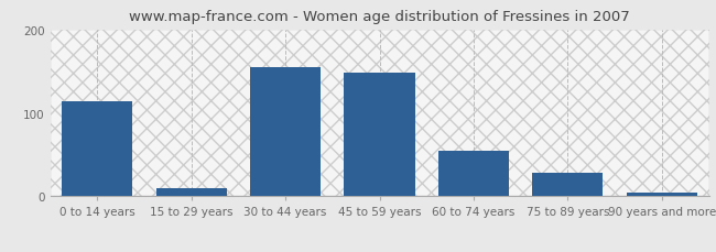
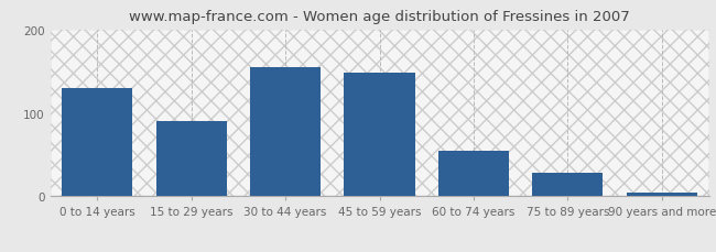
0 to 14 years: 114 -> 130
15 to 29 years: 10 -> 90
